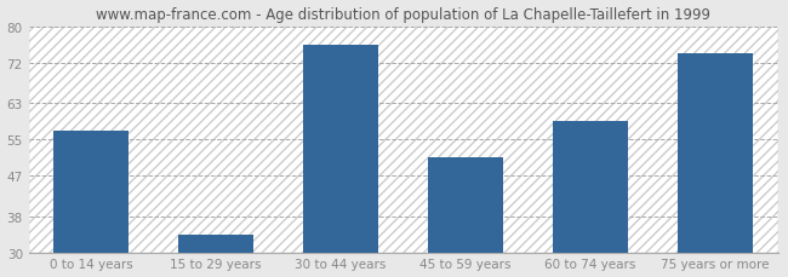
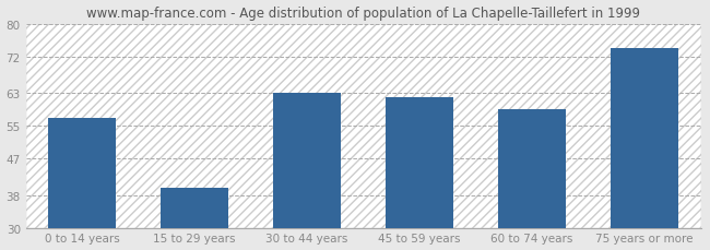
15 to 29 years: 34 -> 40
30 to 44 years: 76 -> 63
45 to 59 years: 51 -> 62
